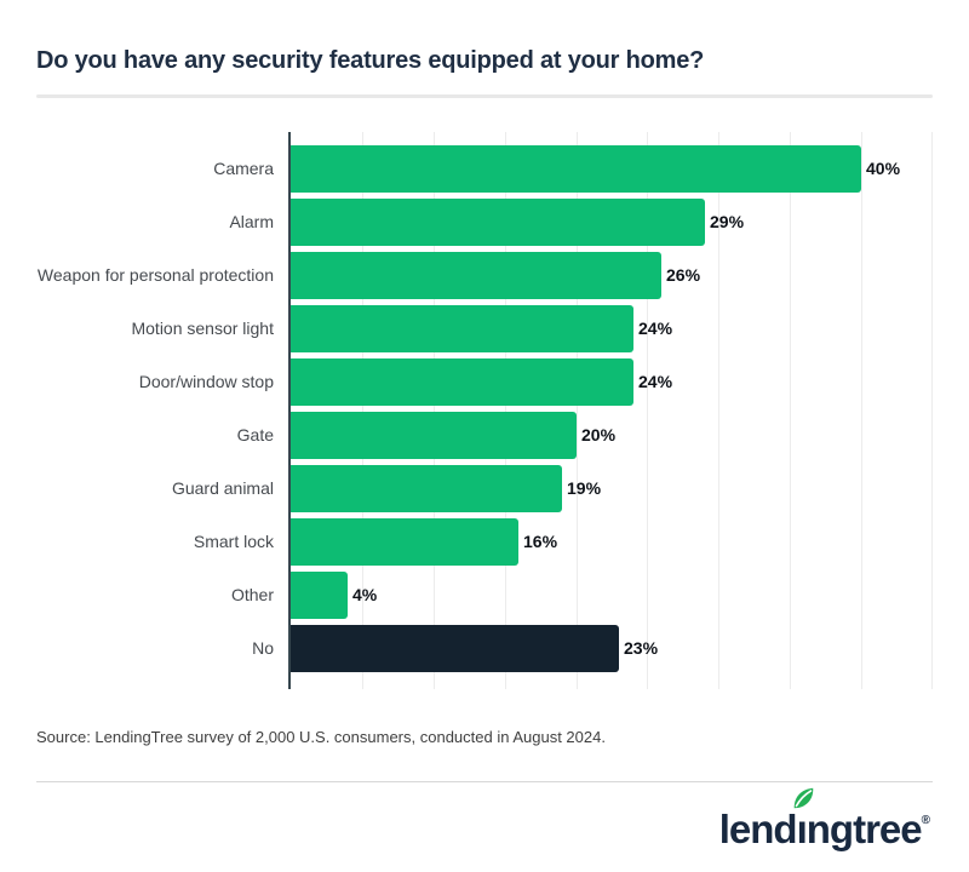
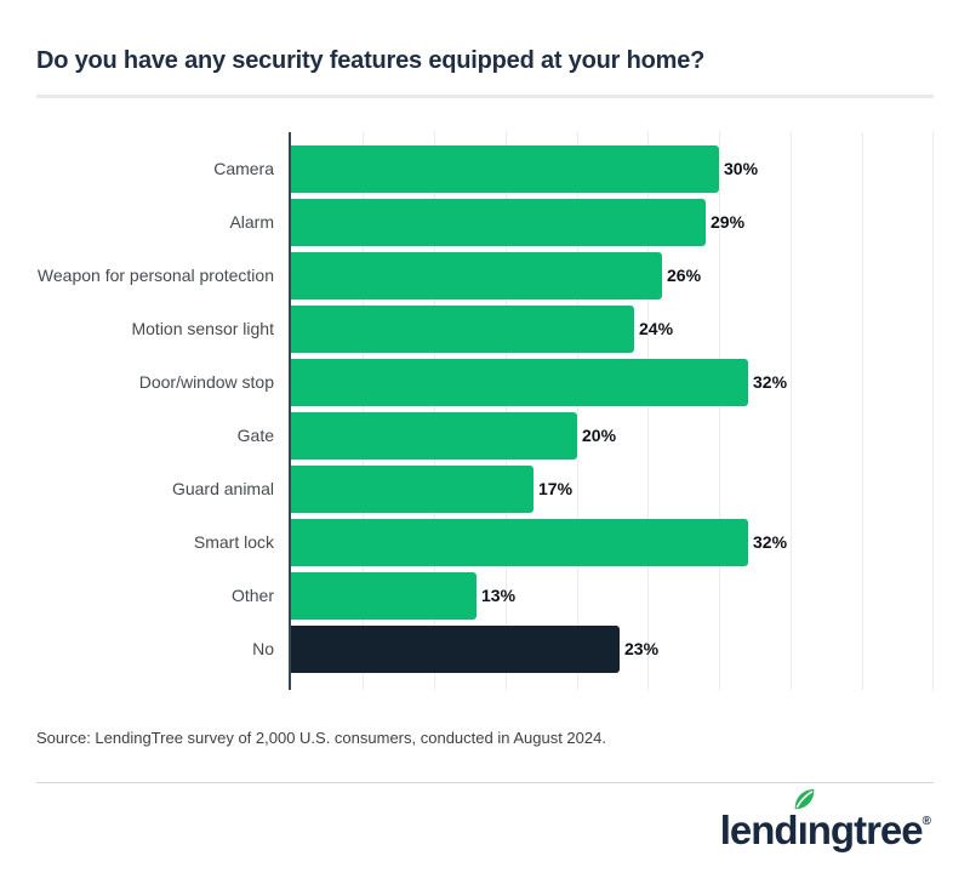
Camera: 40% -> 30%
Door/window stop: 24% -> 32%
Guard animal: 19% -> 17%
Smart lock: 16% -> 32%
Other: 4% -> 13%
